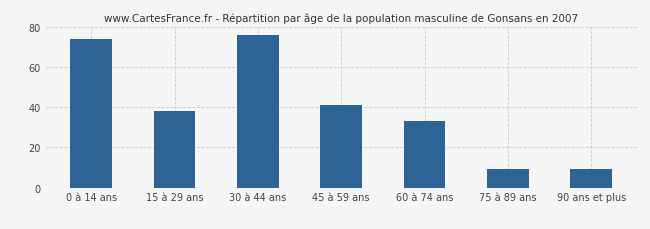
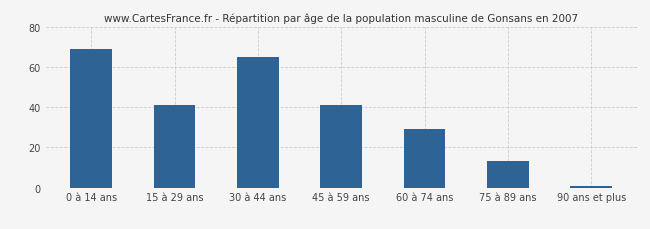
0 à 14 ans: 74 -> 69
15 à 29 ans: 38 -> 41
30 à 44 ans: 76 -> 65
60 à 74 ans: 33 -> 29
75 à 89 ans: 9 -> 13
90 ans et plus: 9 -> 1
